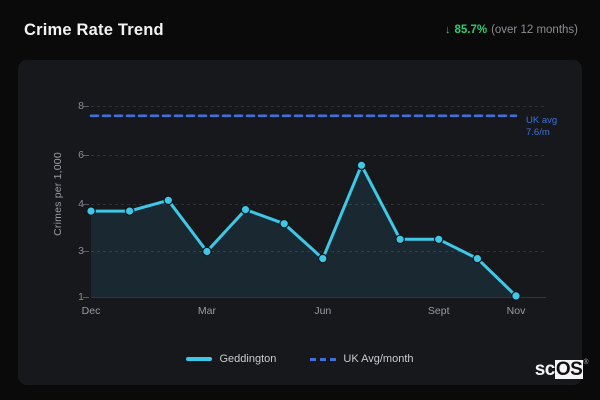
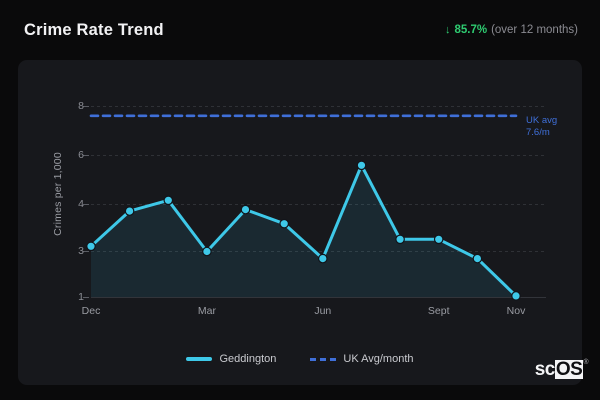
Geddington/Dec: 3.9 -> 3.1
